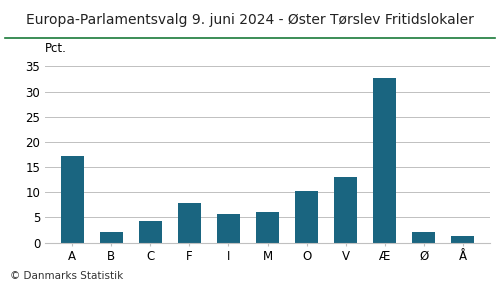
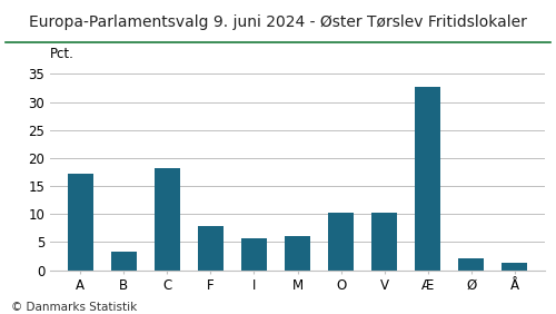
B: 2.0 -> 3.2
C: 4.3 -> 18.2
V: 13.0 -> 10.2
